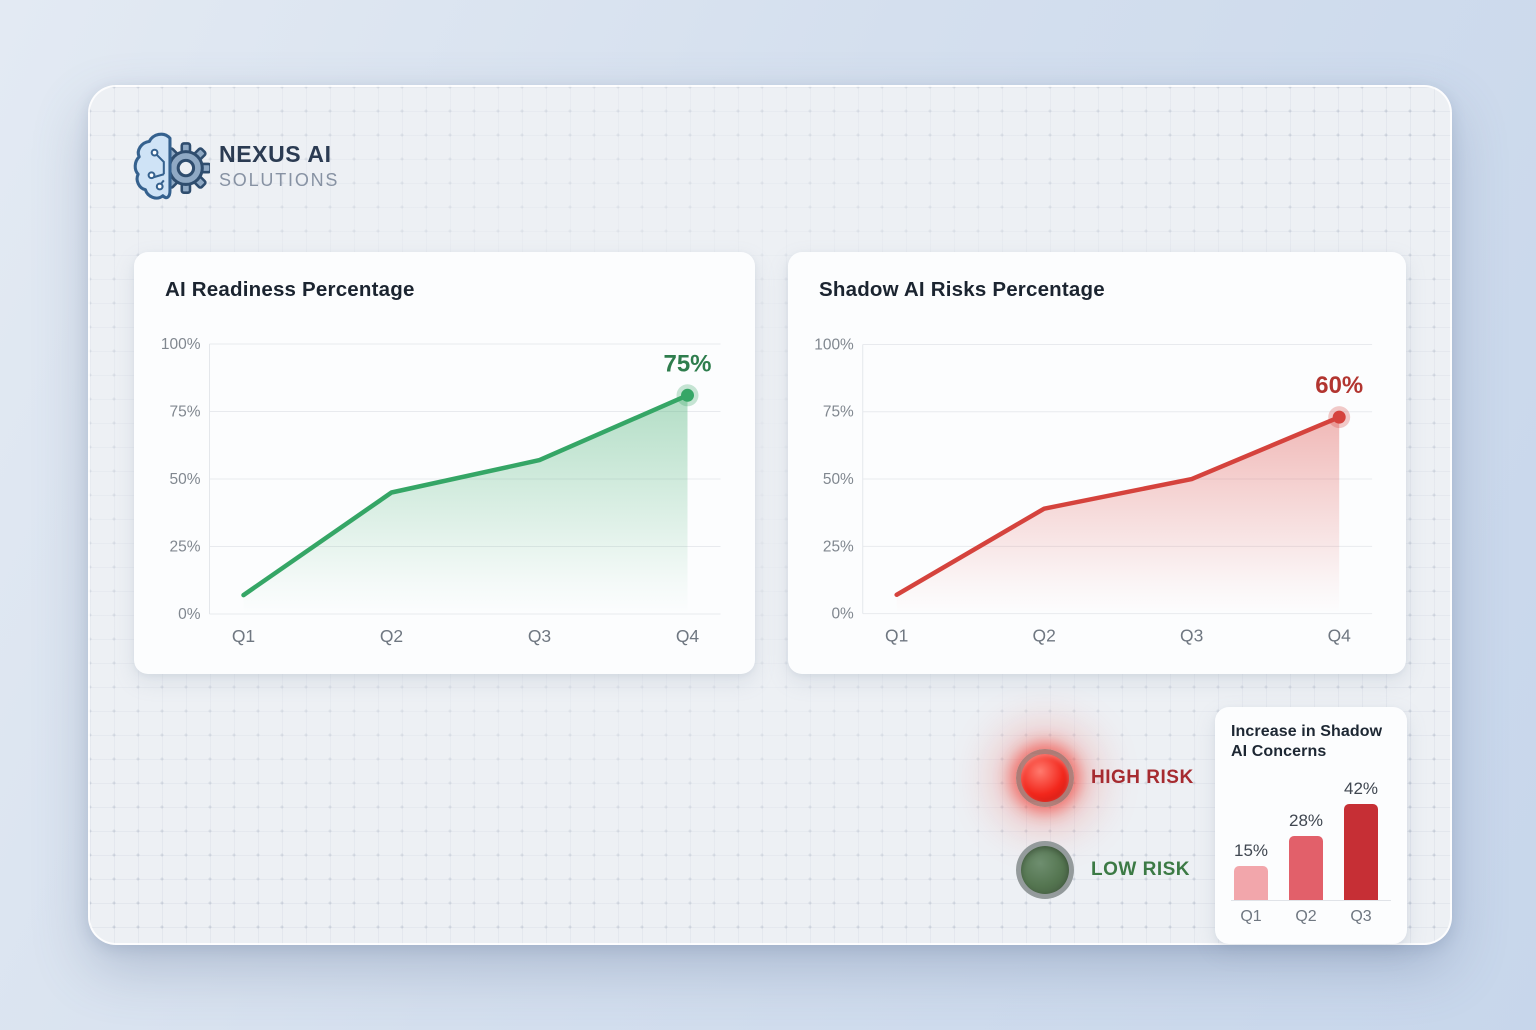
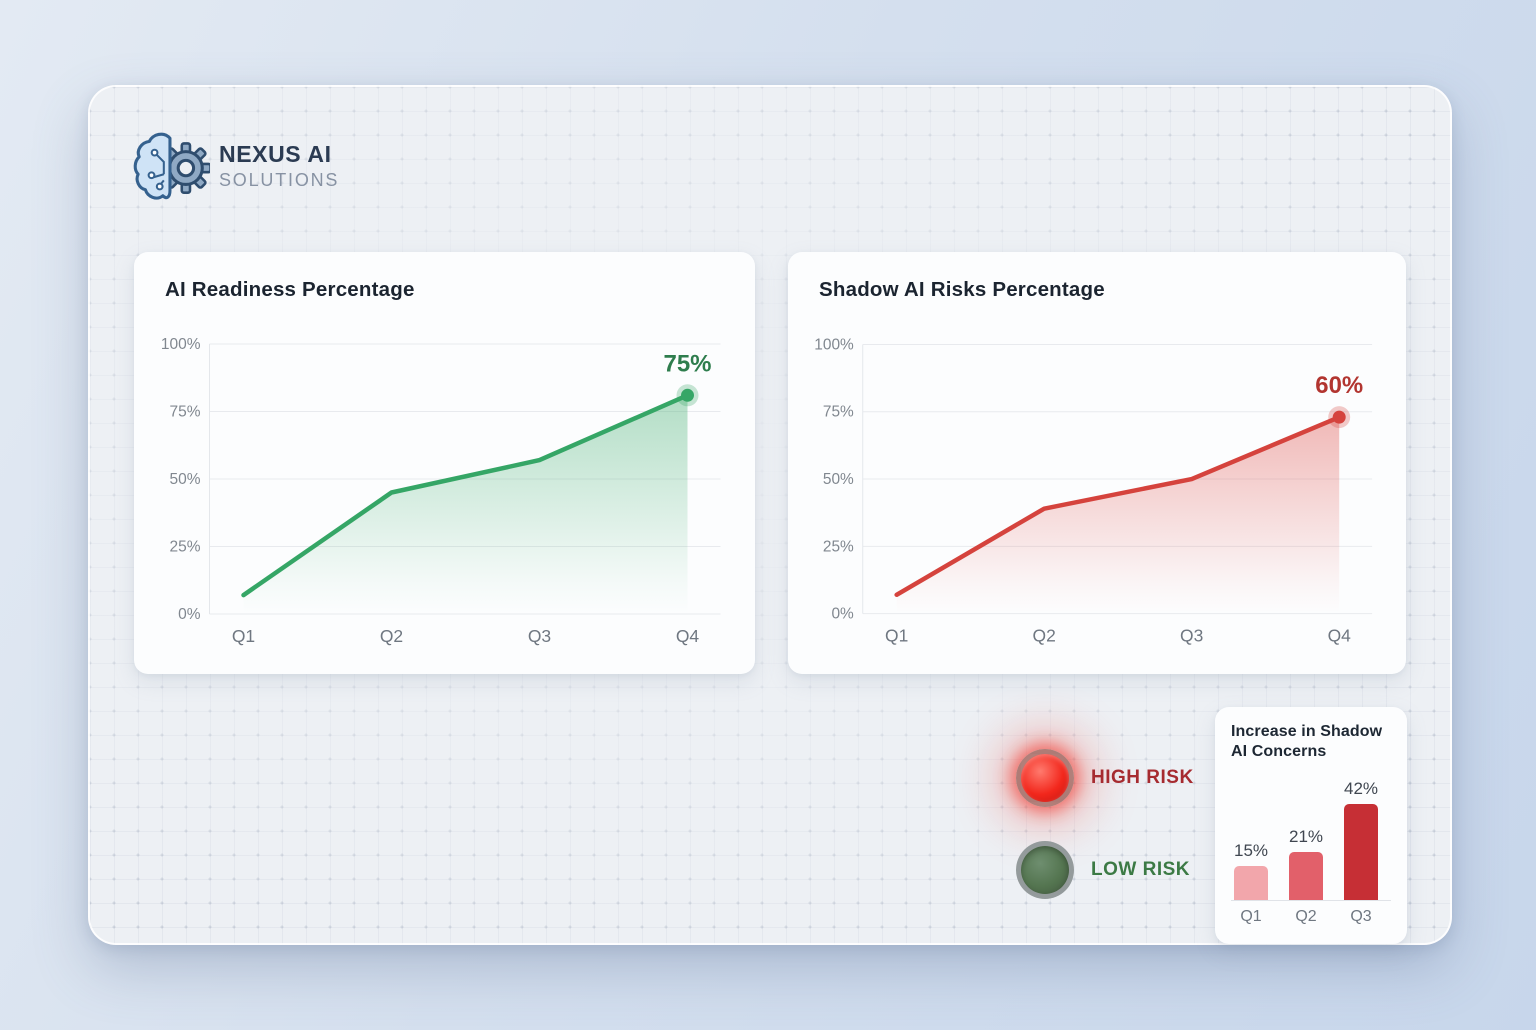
Increase in Shadow AI Concerns/Q2: 28% -> 21%
